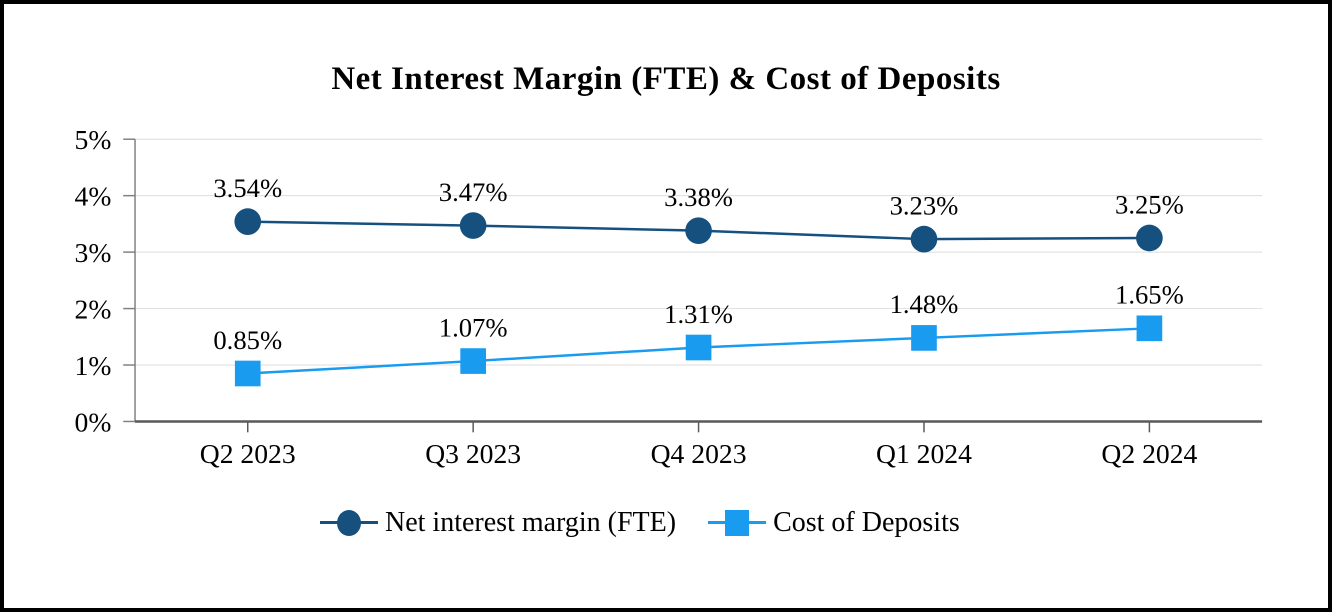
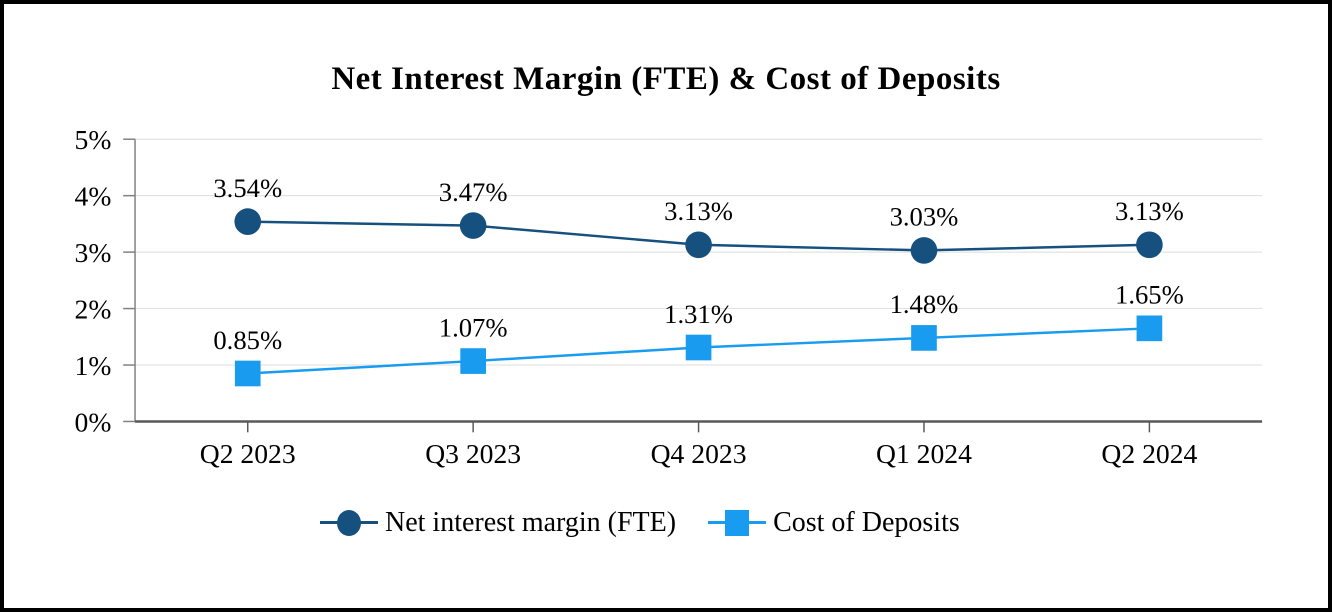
Net interest margin (FTE)/Q4 2023: 3.38% -> 3.13%
Net interest margin (FTE)/Q1 2024: 3.23% -> 3.03%
Net interest margin (FTE)/Q2 2024: 3.25% -> 3.13%
